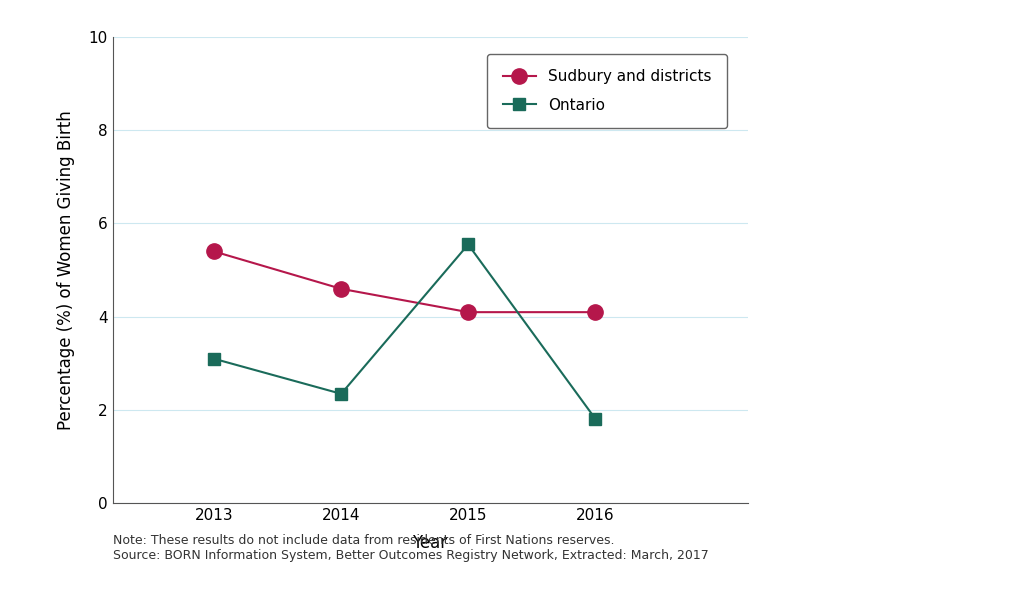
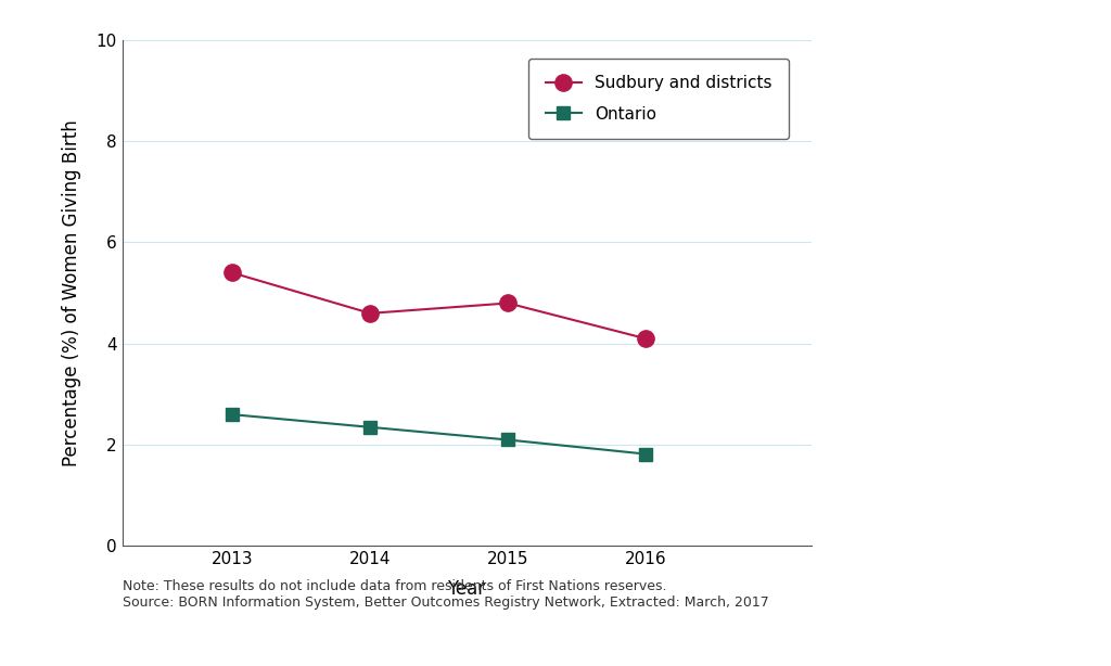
Ontario/2013: 3.10 -> 2.60
Sudbury and districts/2015: 4.1 -> 4.8
Ontario/2015: 5.55 -> 2.10
